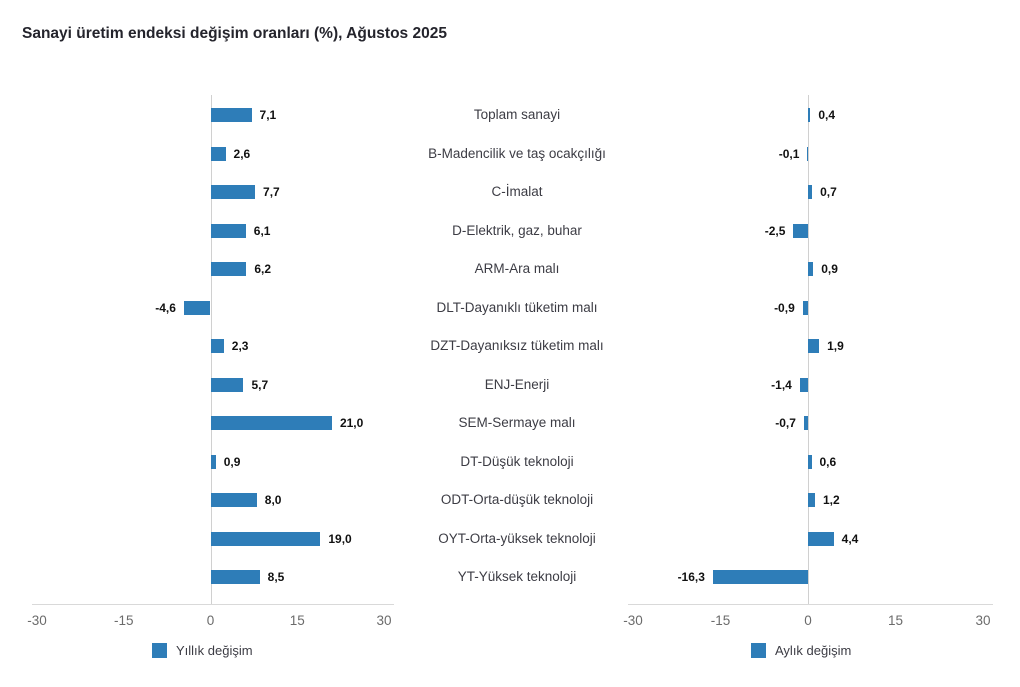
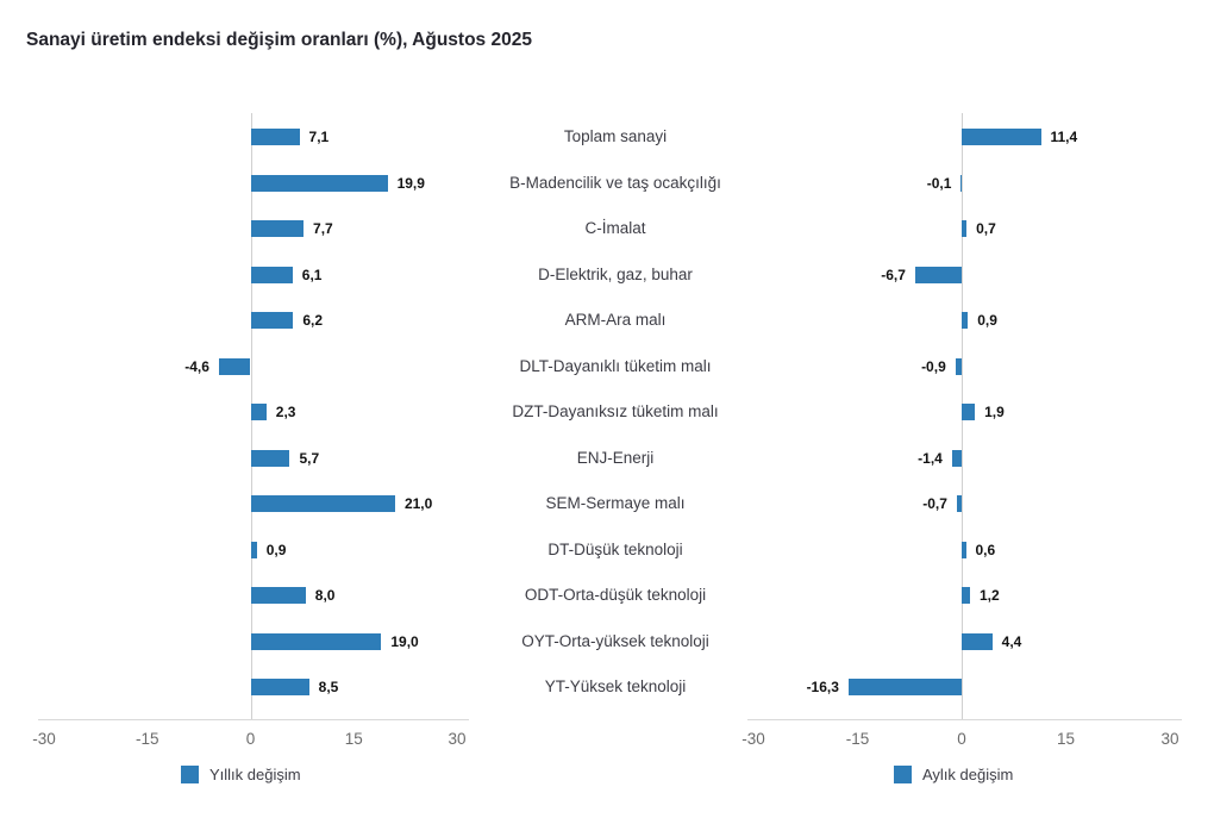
Aylık değişim/Toplam sanayi: 0,4 -> 11,4
Yıllık değişim/B-Madencilik ve taş ocakçılığı: 2,6 -> 19,9
Aylık değişim/D-Elektrik, gaz, buhar: -2,5 -> -6,7
